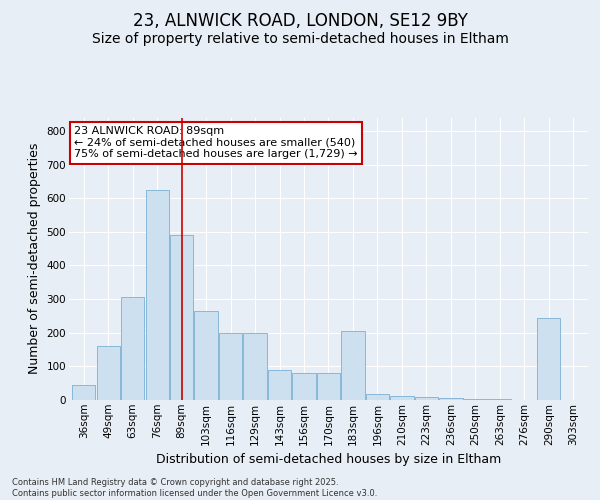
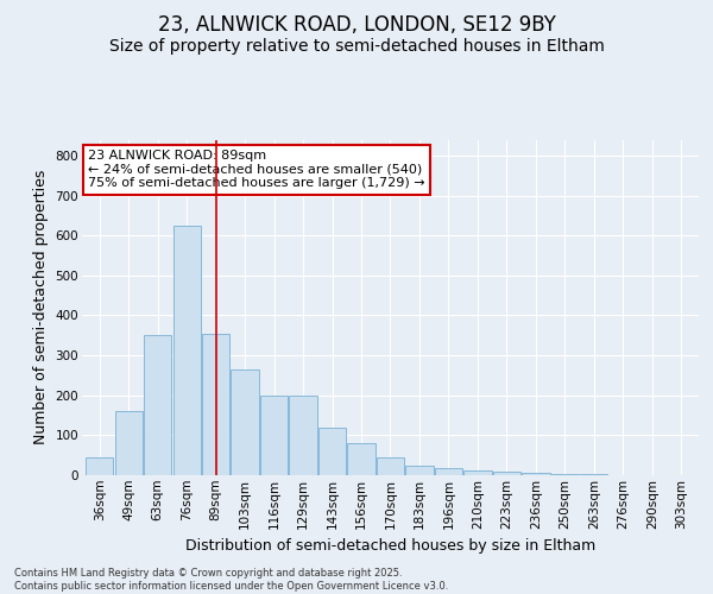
63sqm: 305 -> 350
89sqm: 490 -> 355
143sqm: 90 -> 120
170sqm: 80 -> 45
183sqm: 205 -> 25
290sqm: 245 -> 1
